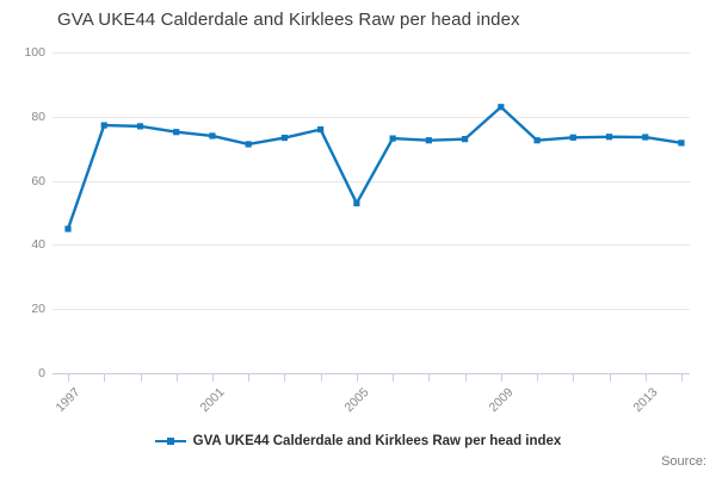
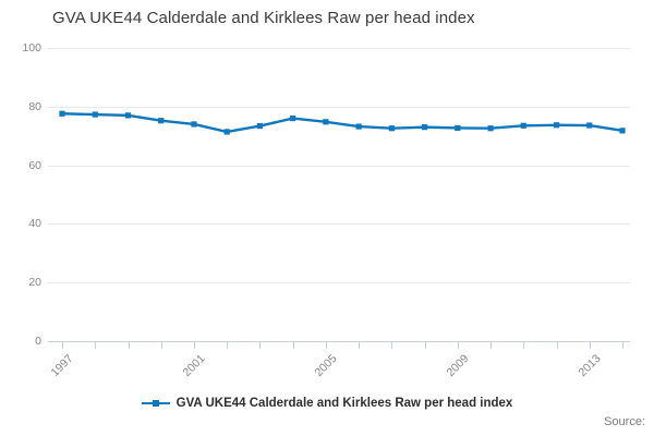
1997: 45 -> 78
2005: 53 -> 75
2009: 83 -> 73
